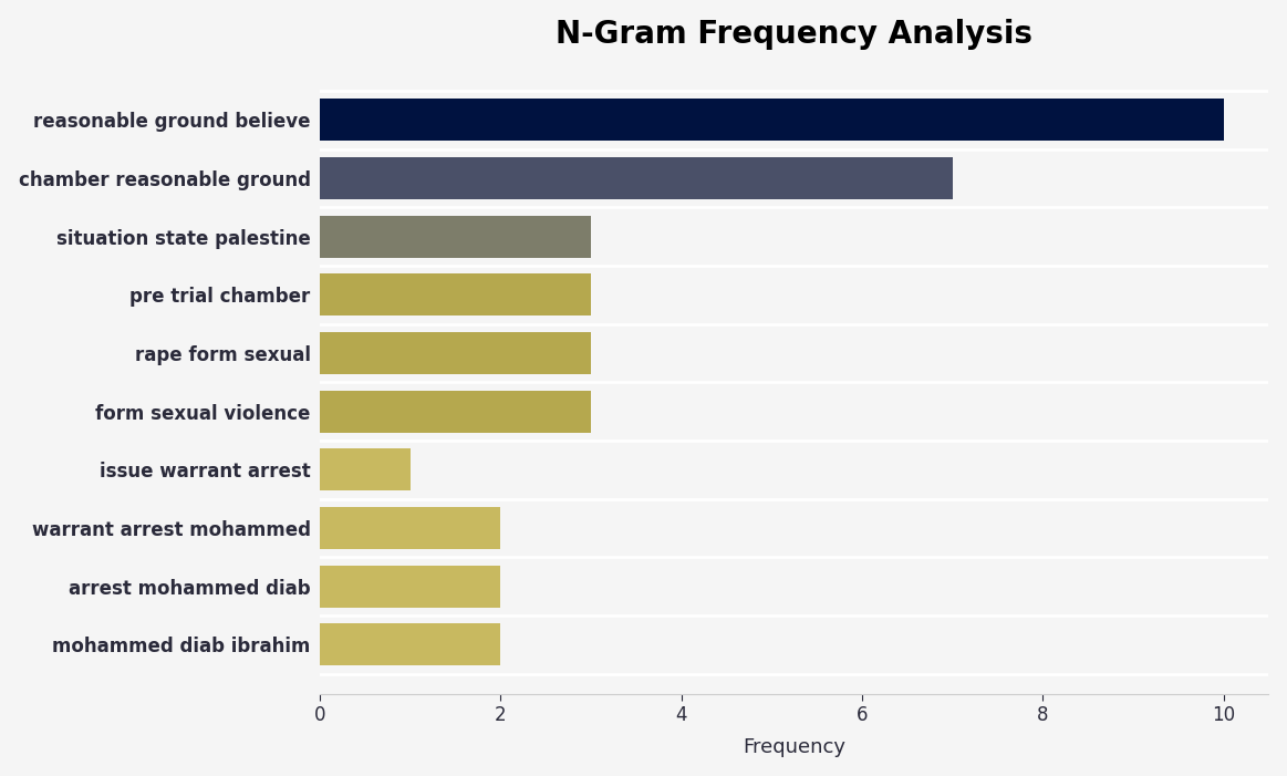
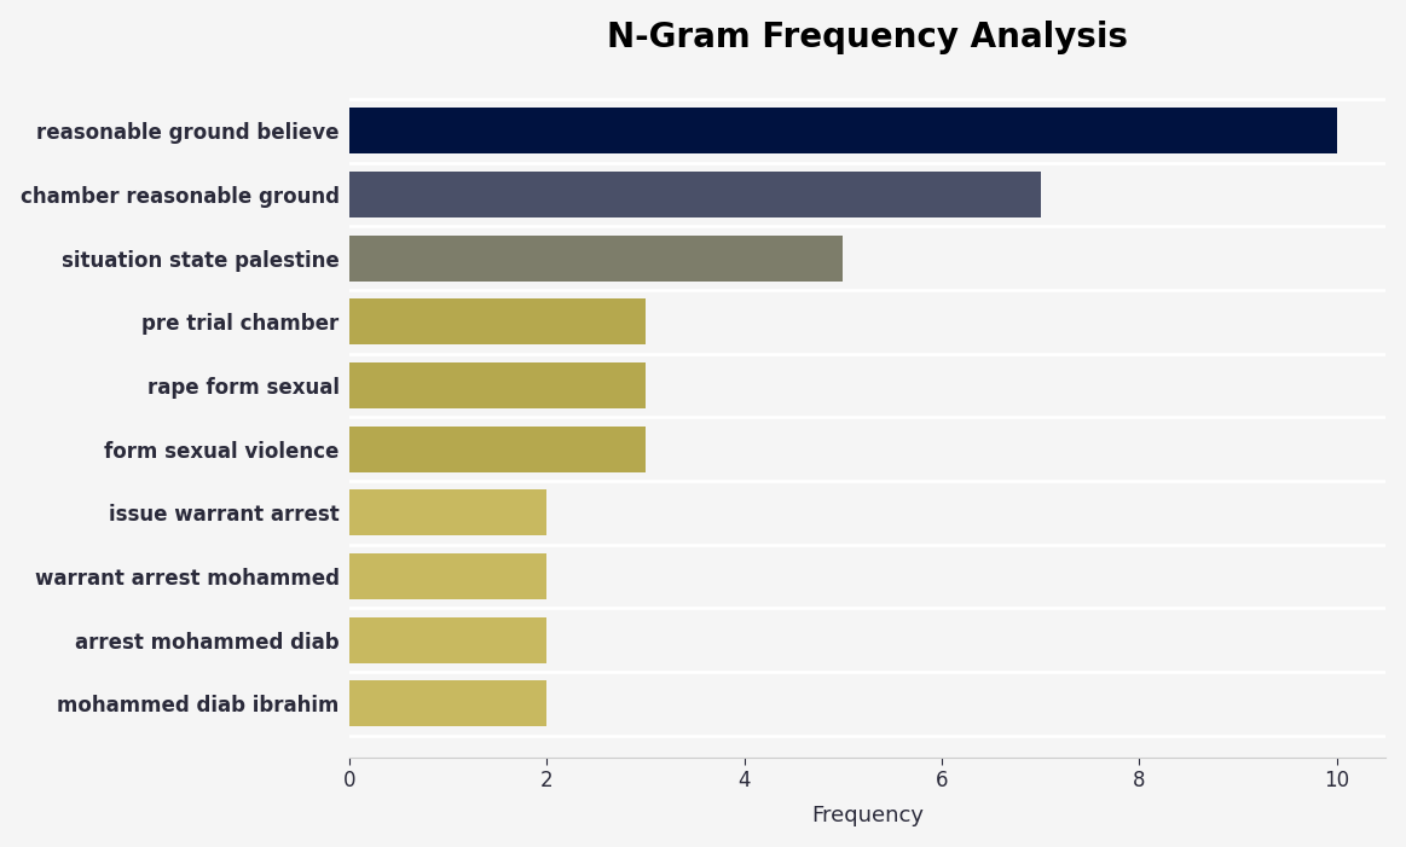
situation state palestine: 3 -> 5
issue warrant arrest: 1 -> 2
